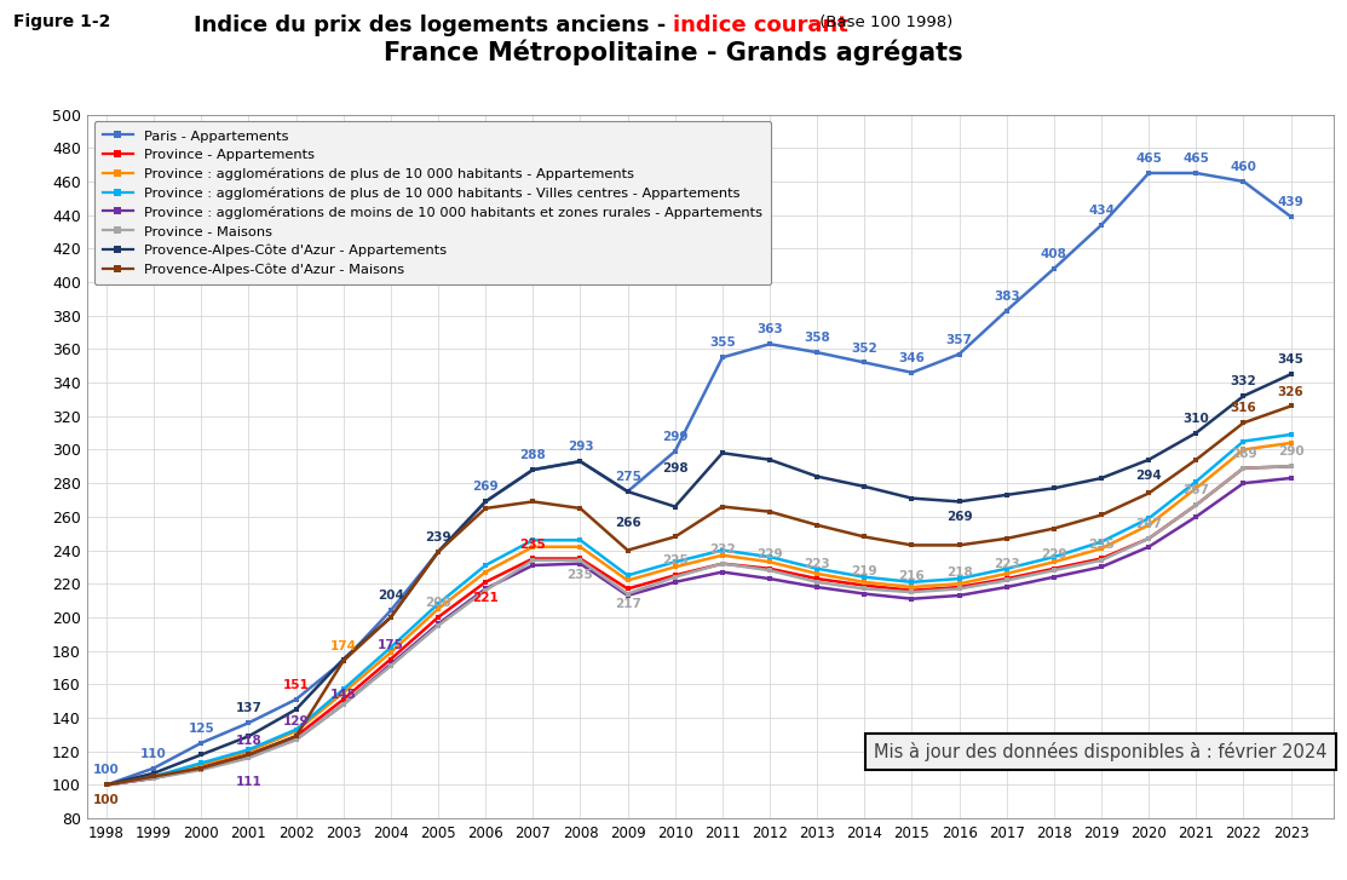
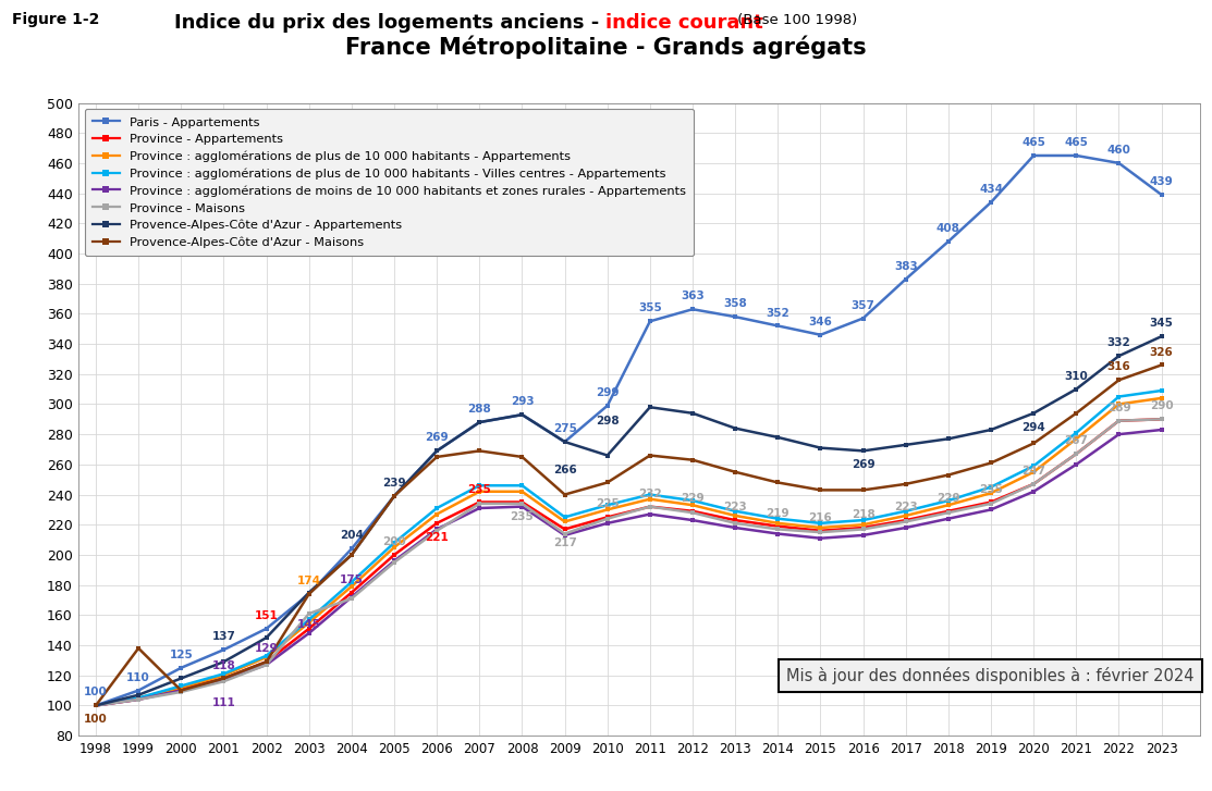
Provence-Alpes-Côte d'Azur - Maisons/1999: 105 -> 138
Province - Maisons/2003: 148 -> 161
